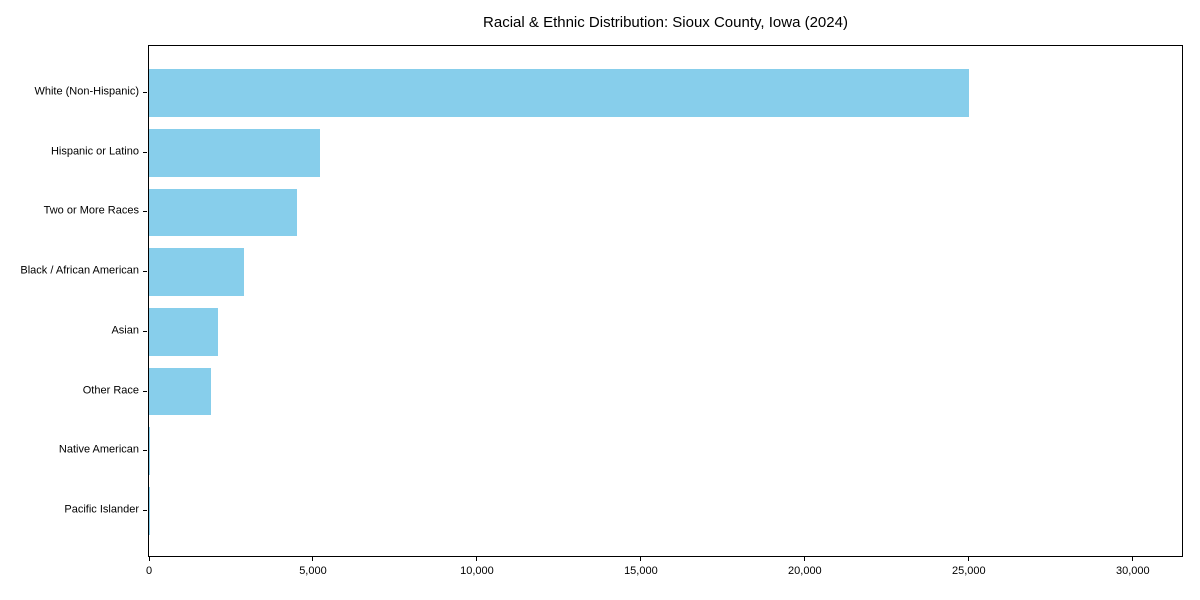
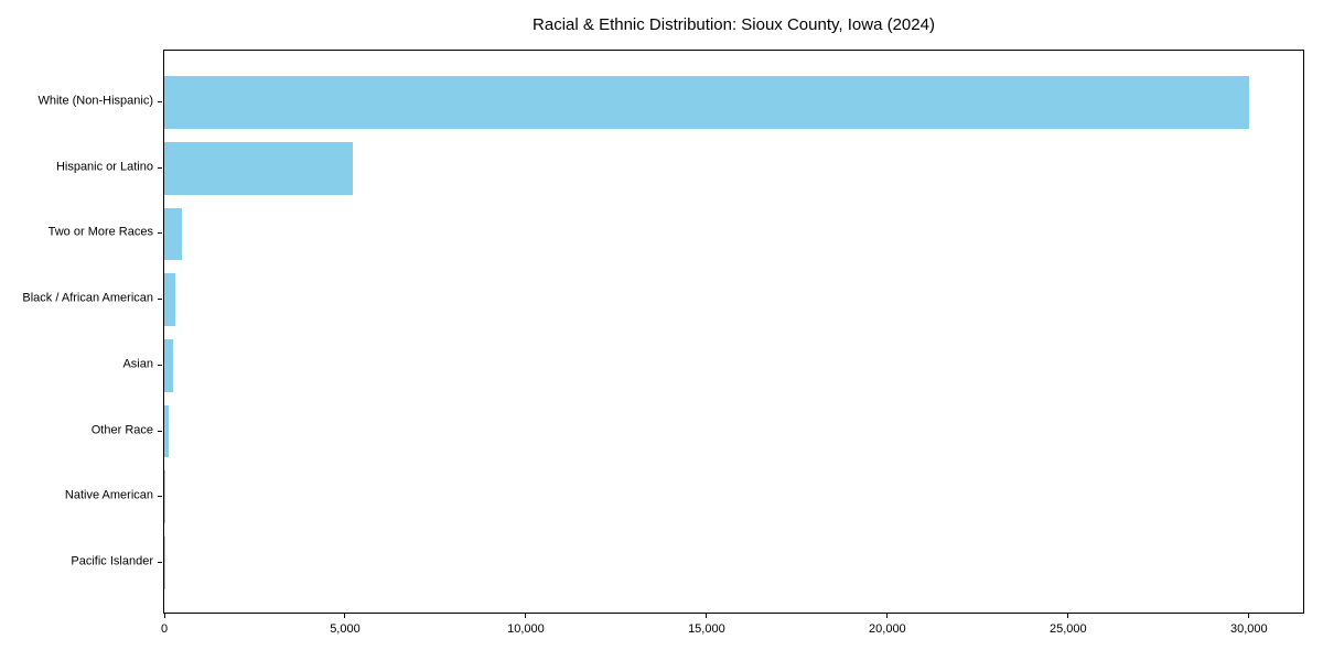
White (Non-Hispanic): 25000 -> 30000
Two or More Races: 4500 -> 500
Black / African American: 2900 -> 300
Asian: 2100 -> 200
Other Race: 1900 -> 100
